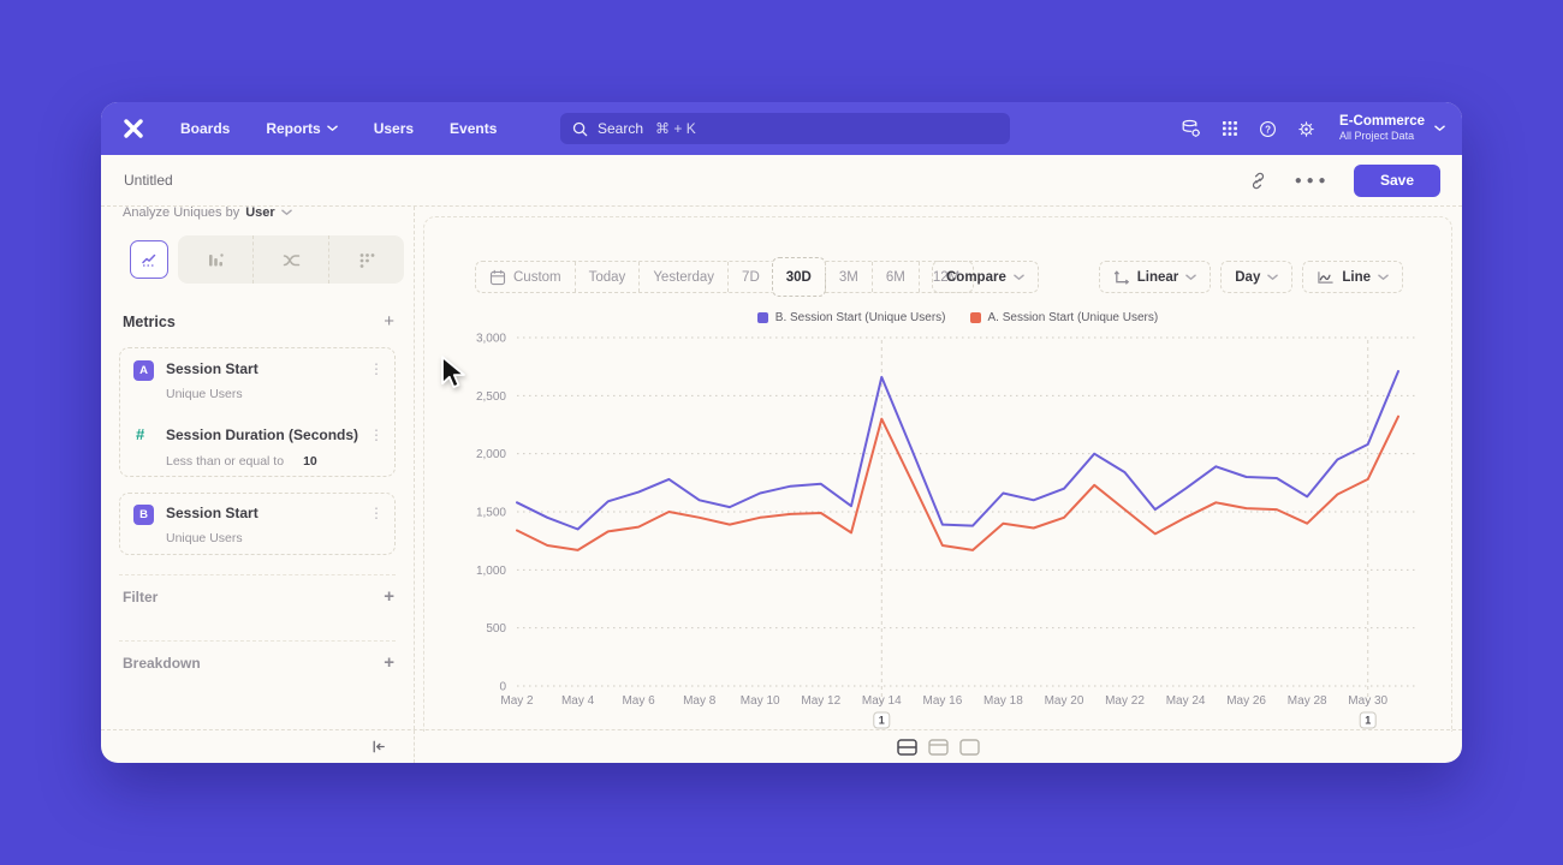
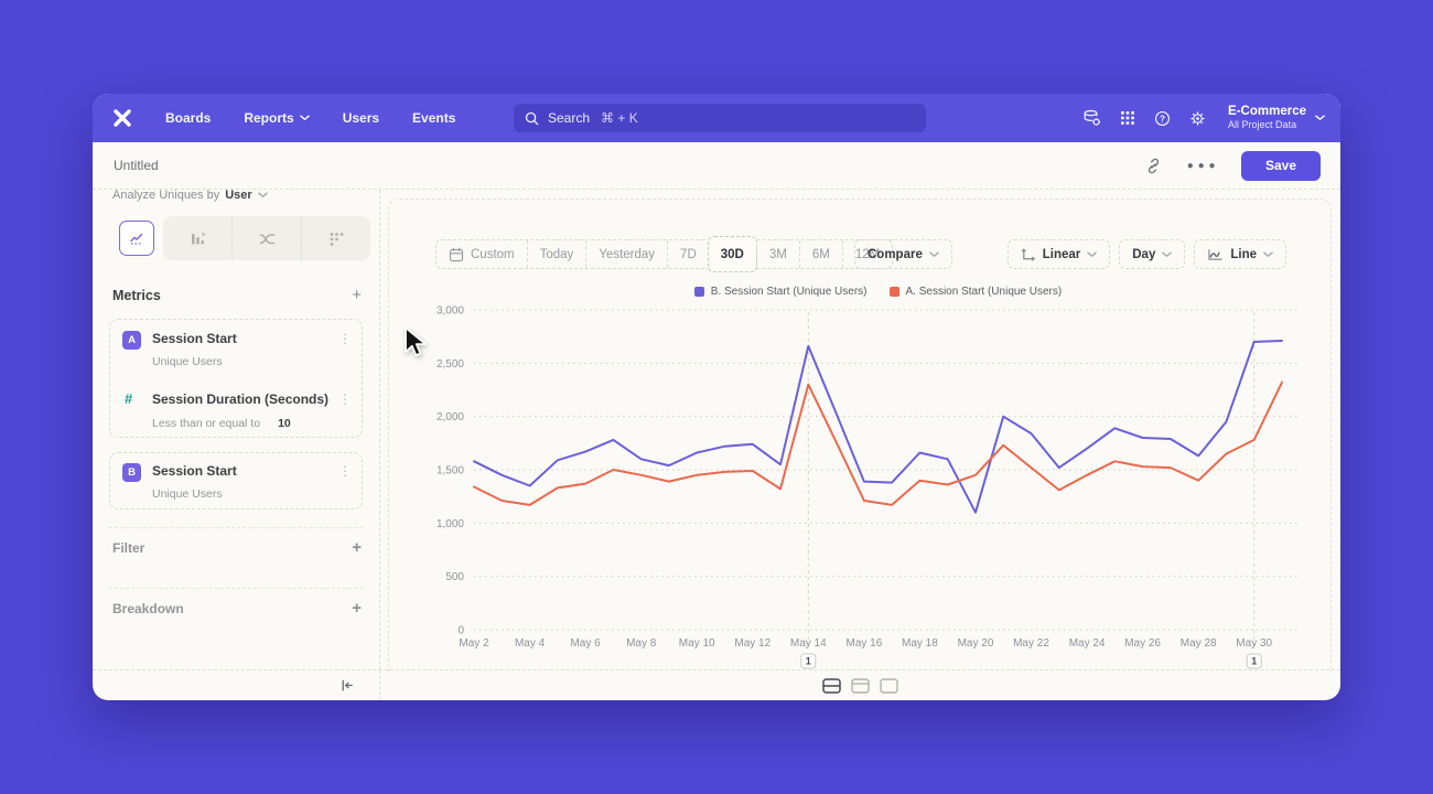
B. Session Start (Unique Users)/May 20: 1700 -> 1100
B. Session Start (Unique Users)/May 30: 2100 -> 2700
